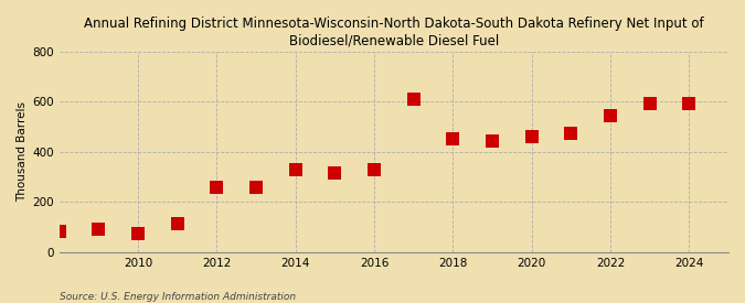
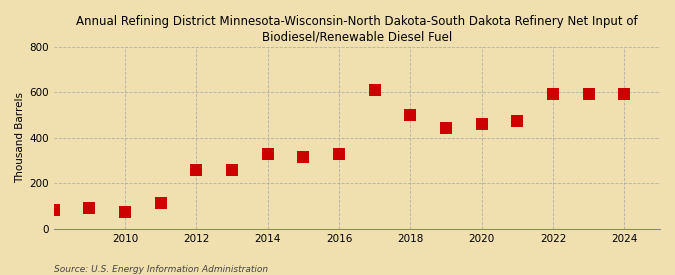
2018: 450 -> 500
2022: 545 -> 595
